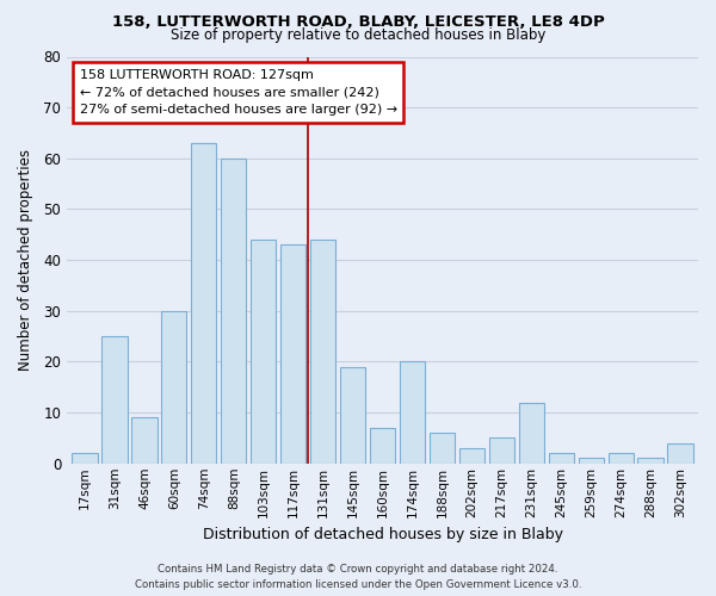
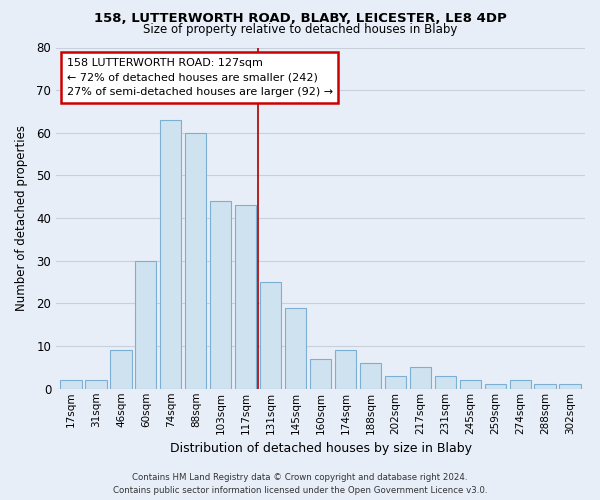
31sqm: 25 -> 2
131sqm: 44 -> 25
174sqm: 20 -> 9
231sqm: 12 -> 3
302sqm: 4 -> 1
